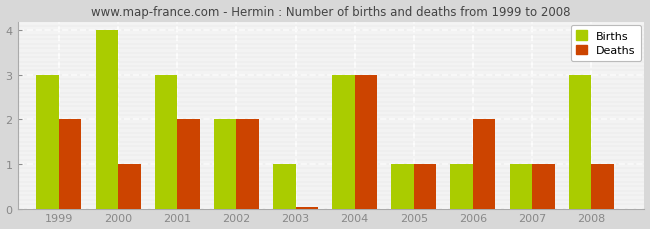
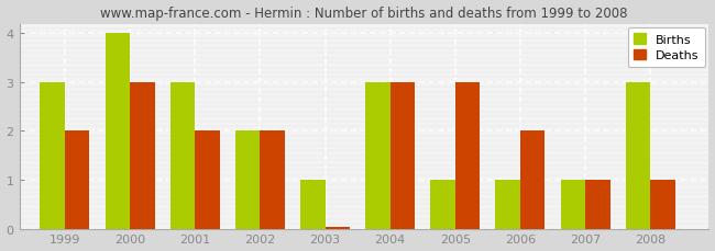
Deaths/2000: 1.00 -> 3.00
Deaths/2005: 1.00 -> 3.00
